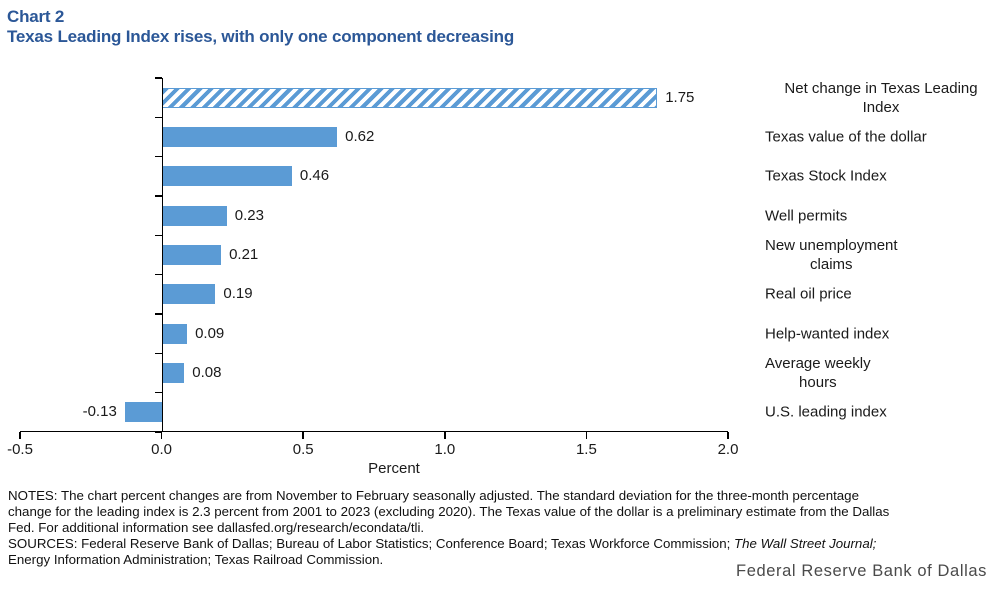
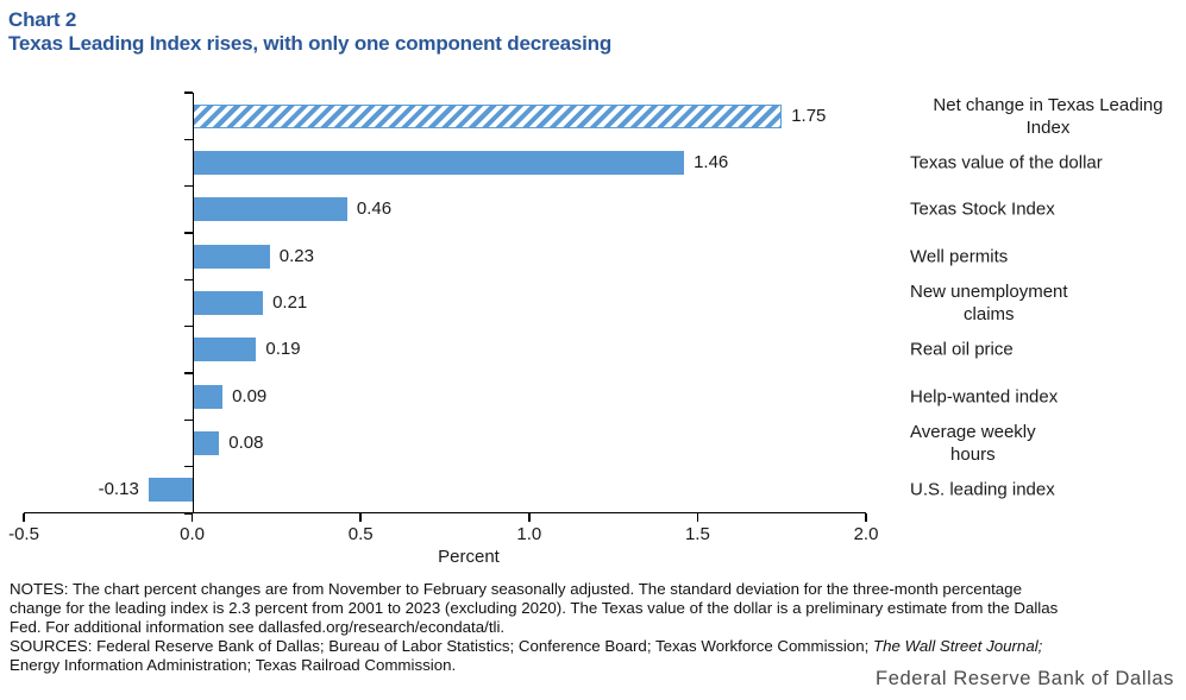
Texas value of the dollar: 0.62 -> 1.46
